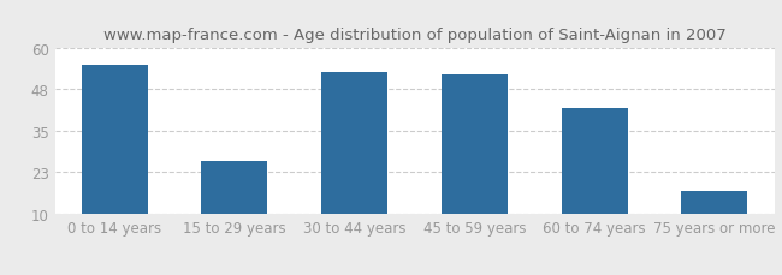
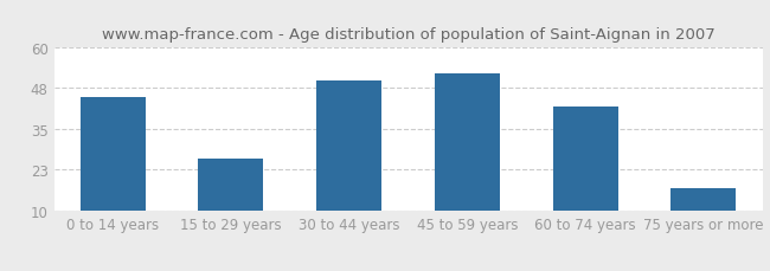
0 to 14 years: 55 -> 45
30 to 44 years: 53 -> 50
